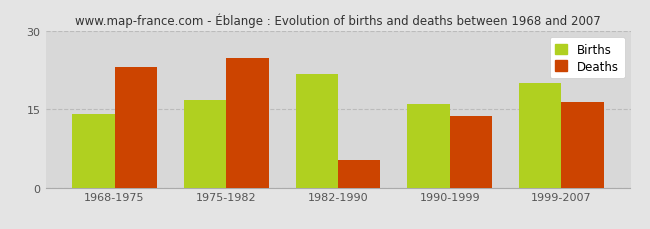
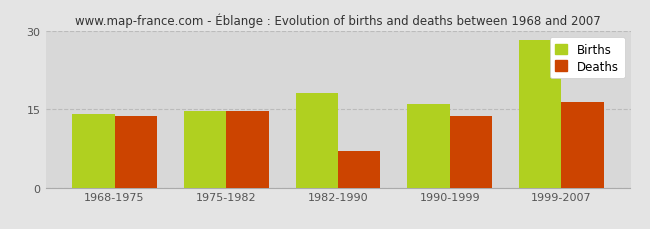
Deaths/1968-1975: 23.2 -> 13.7
Births/1975-1982: 16.8 -> 14.7
Deaths/1975-1982: 24.8 -> 14.7
Births/1982-1990: 21.8 -> 18.2
Deaths/1982-1990: 5.2 -> 7.0
Births/1999-2007: 20.0 -> 28.4
